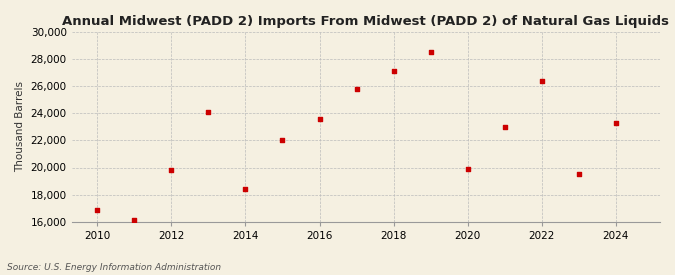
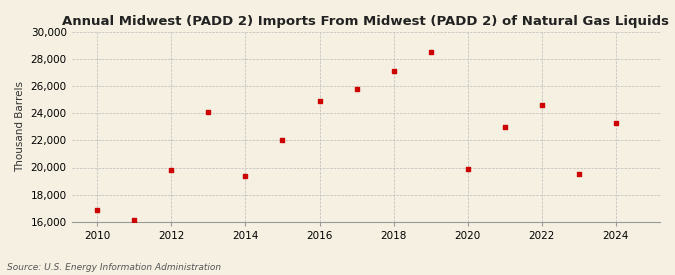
2014: 18,400 -> 19,400
2016: 23,600 -> 24,900
2022: 26,400 -> 24,600
